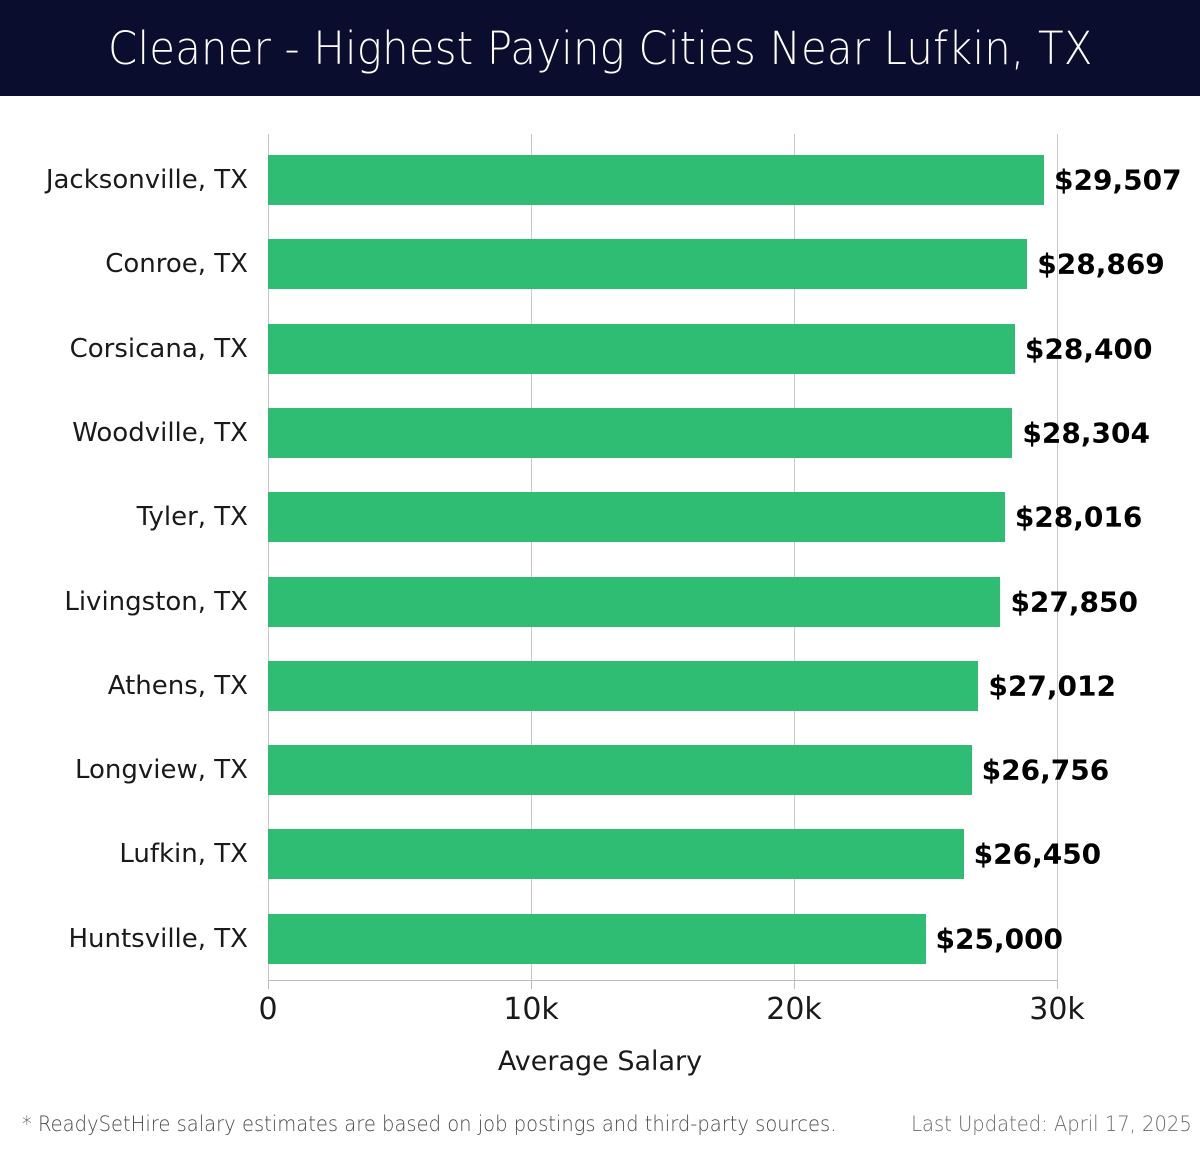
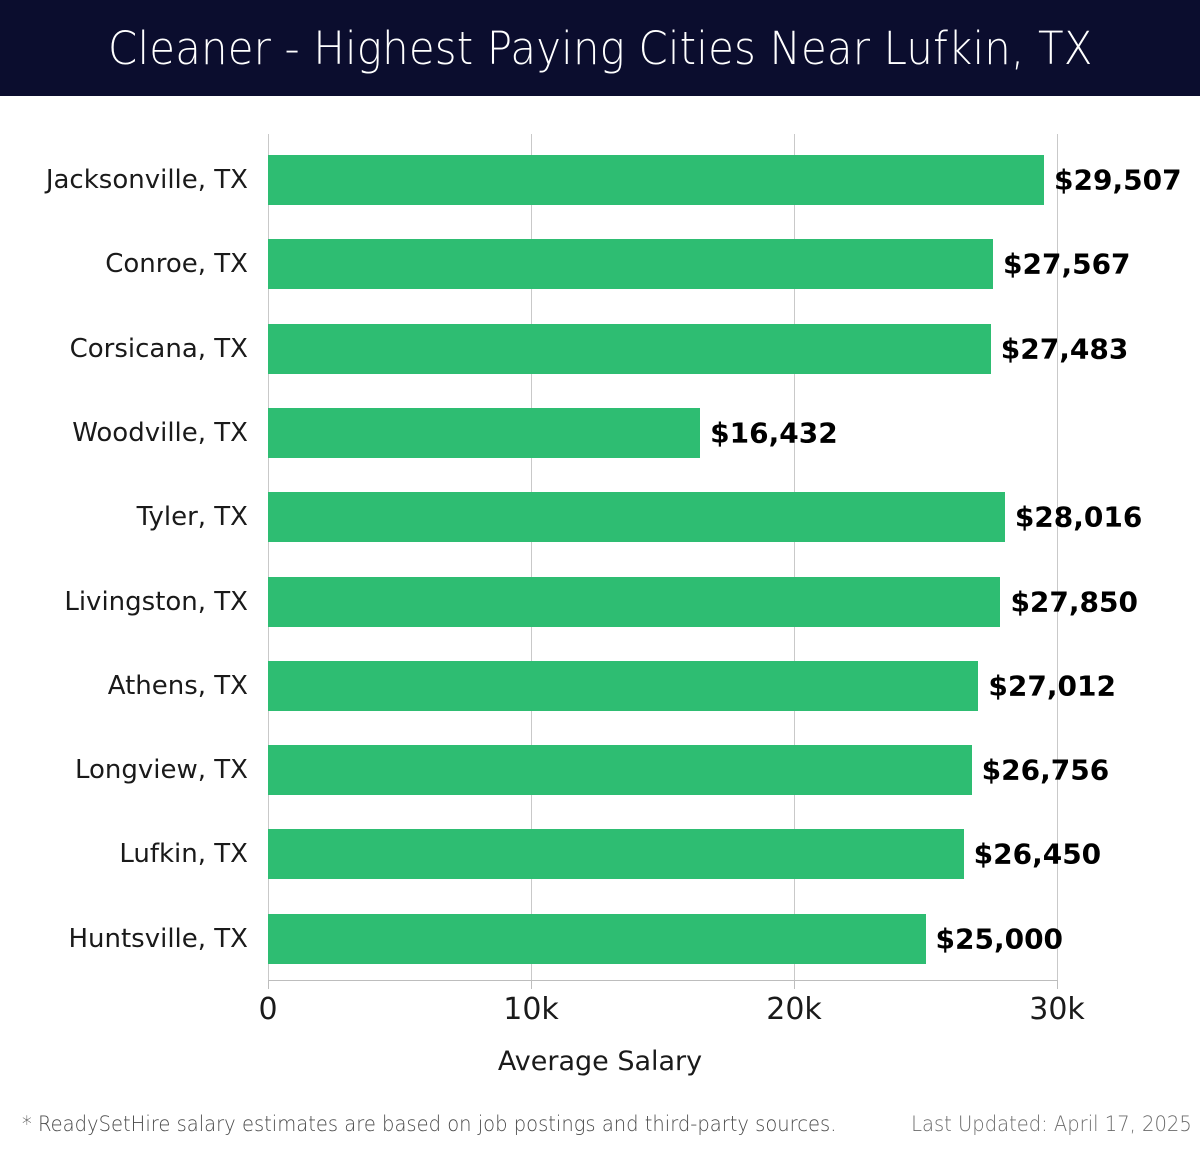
Conroe, TX: $28,869 -> $27,567
Corsicana, TX: $28,400 -> $27,483
Woodville, TX: $28,304 -> $16,432
